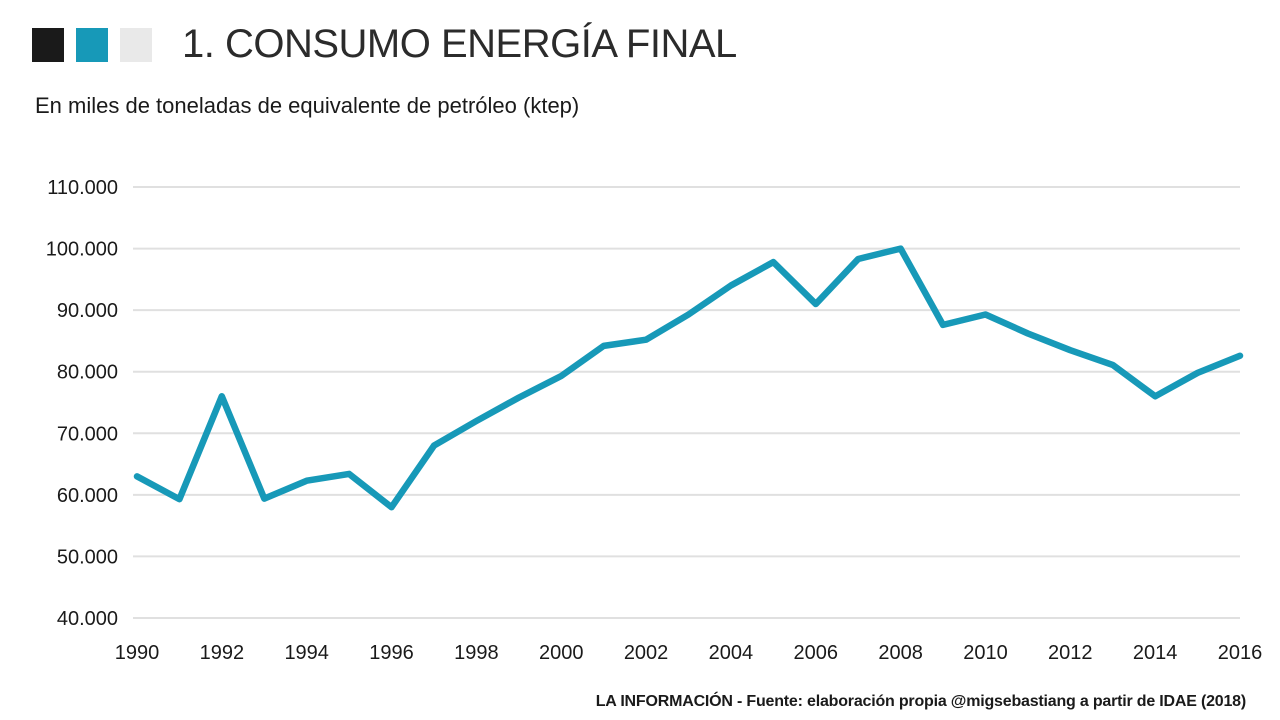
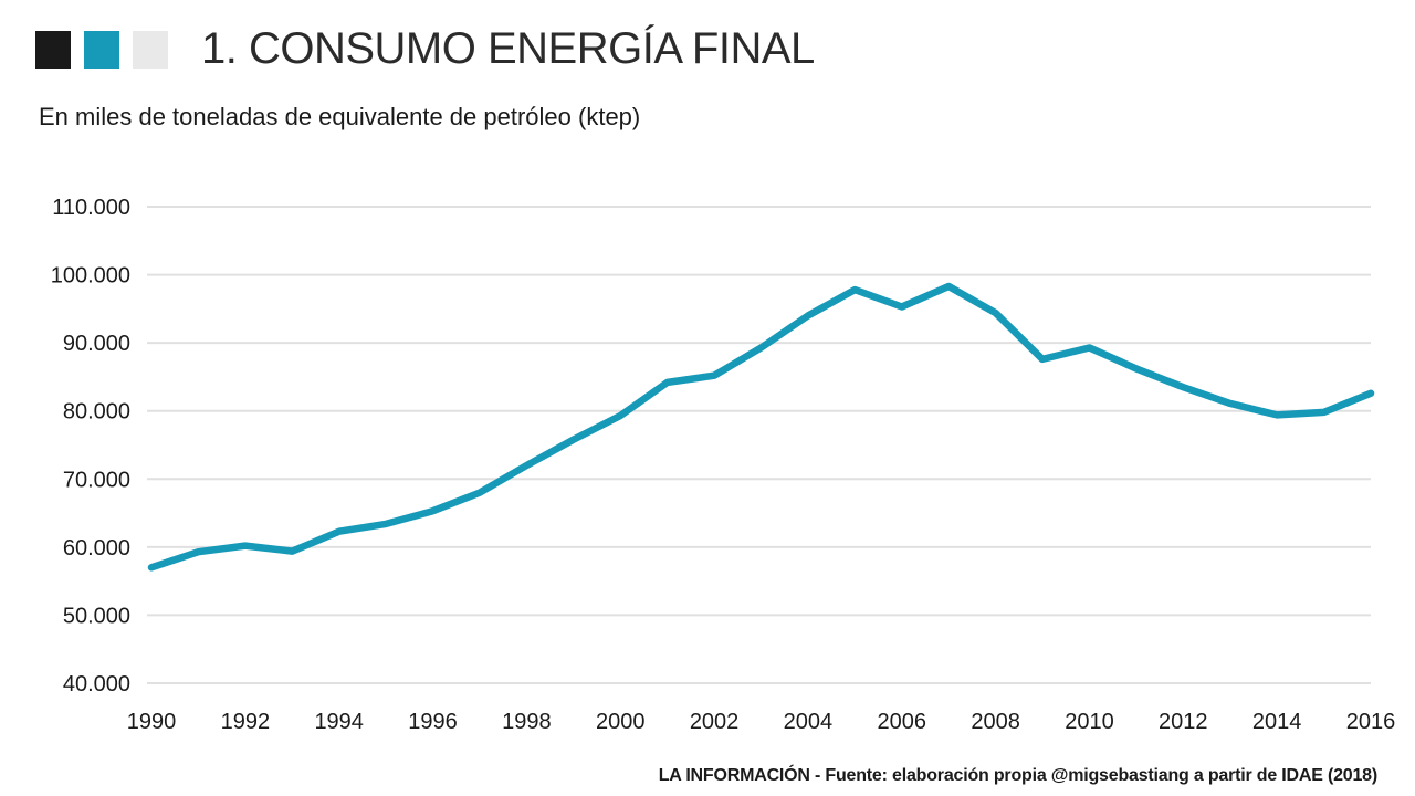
1990: 63000 -> 57000
1992: 76000 -> 60000
1996: 58000 -> 65000
2006: 91000 -> 95000
2008: 100000 -> 94000
2014: 76000 -> 79000
